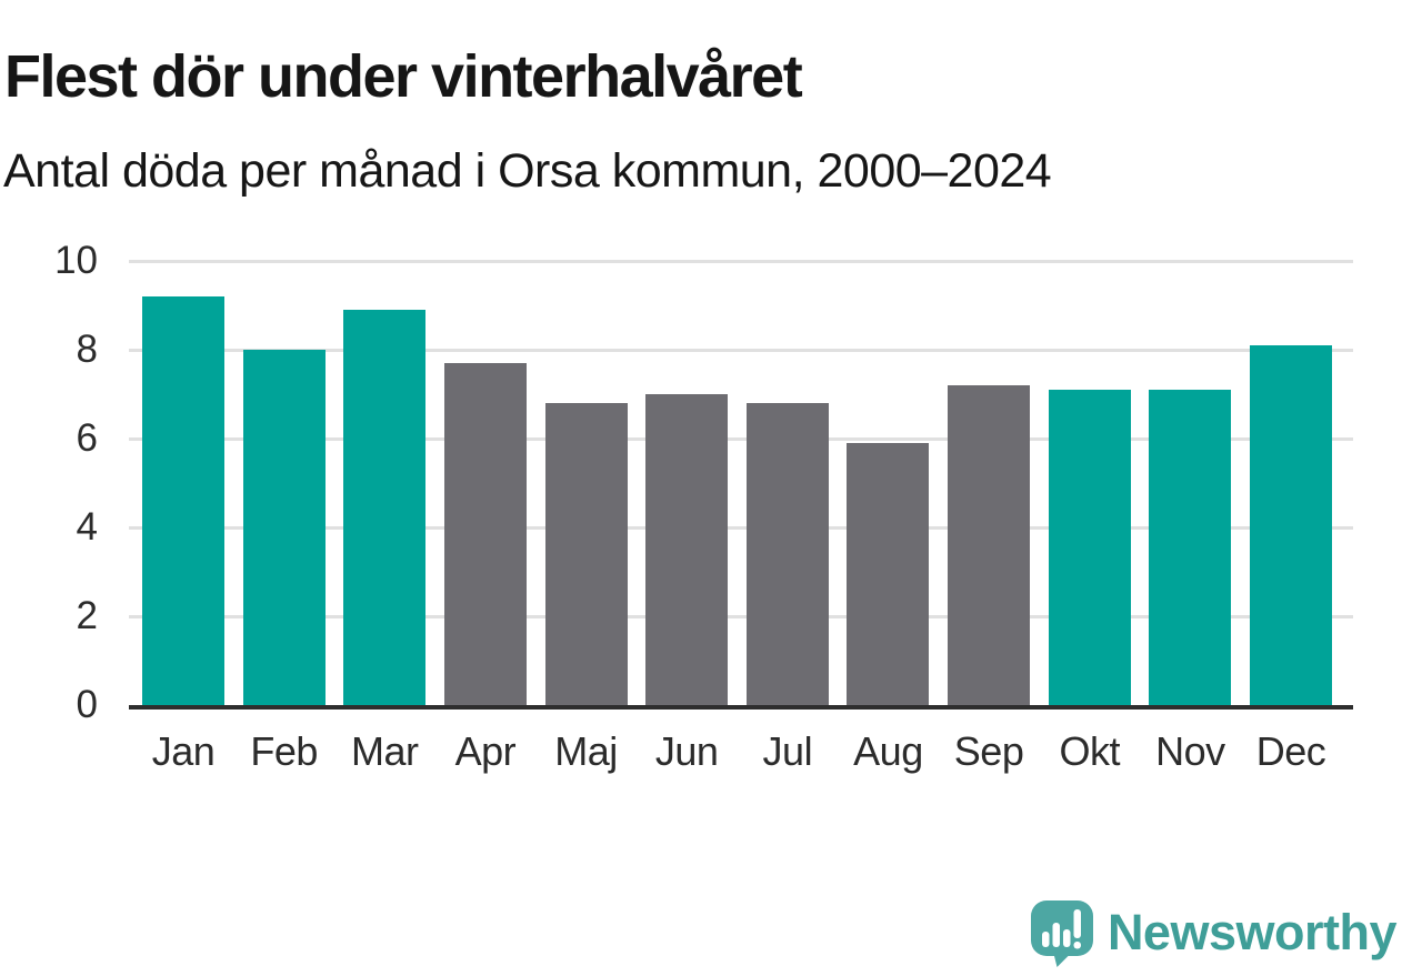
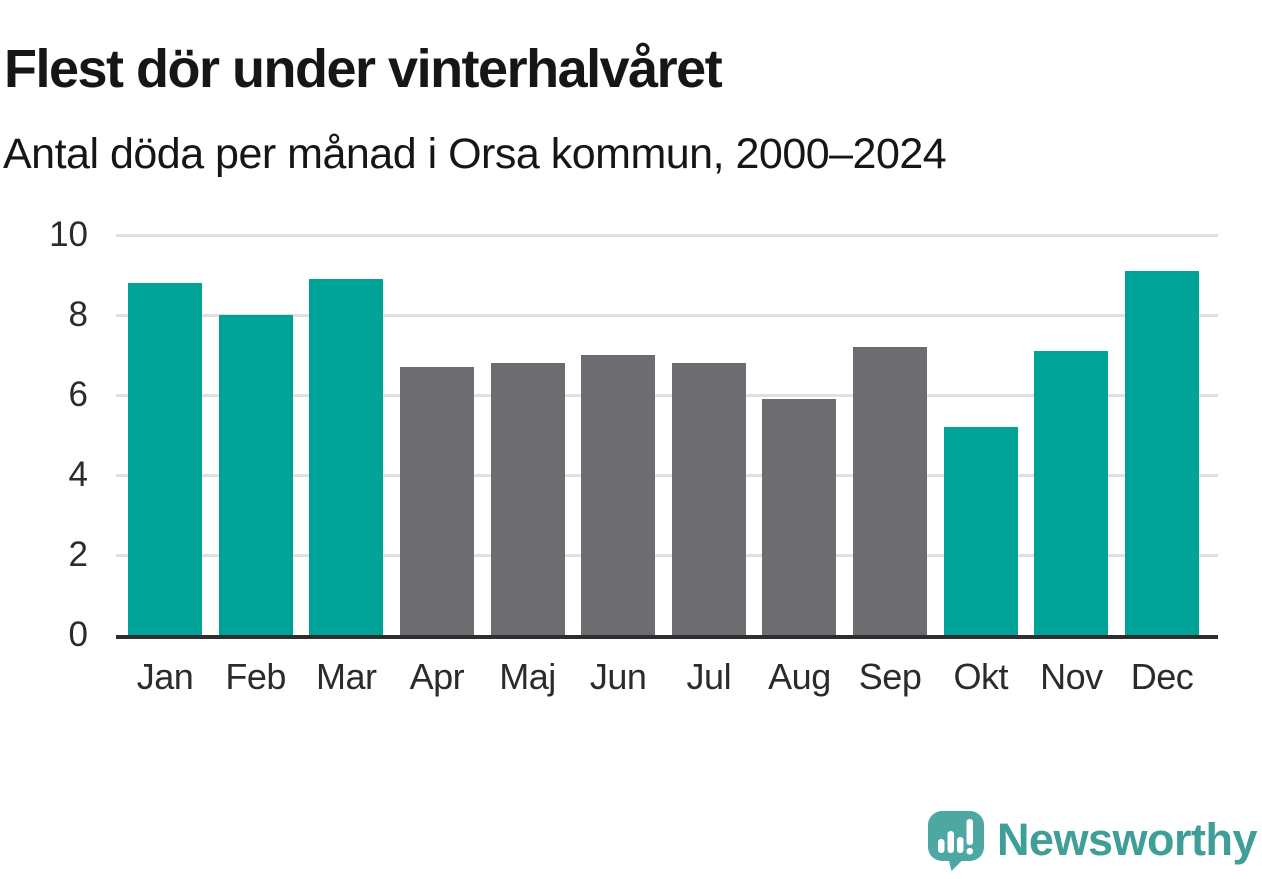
Jan: 9.2 -> 8.8
Apr: 7.7 -> 6.7
Okt: 7.1 -> 5.2
Dec: 8.1 -> 9.1
